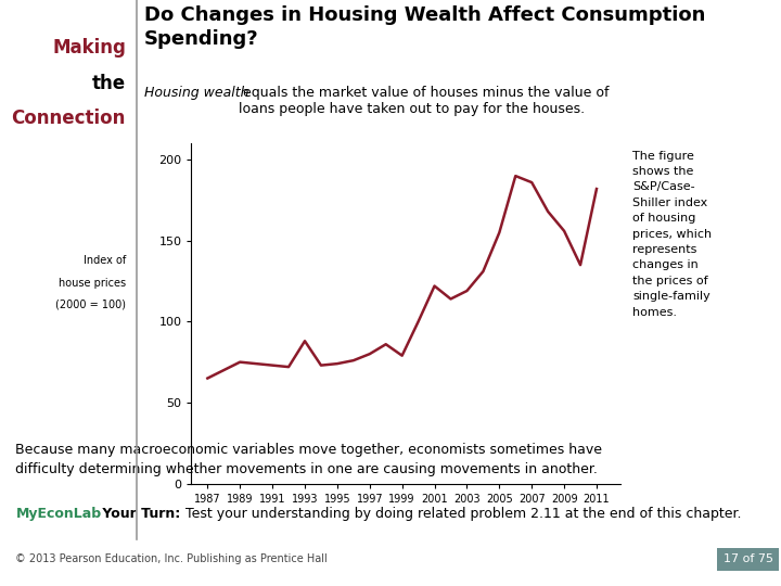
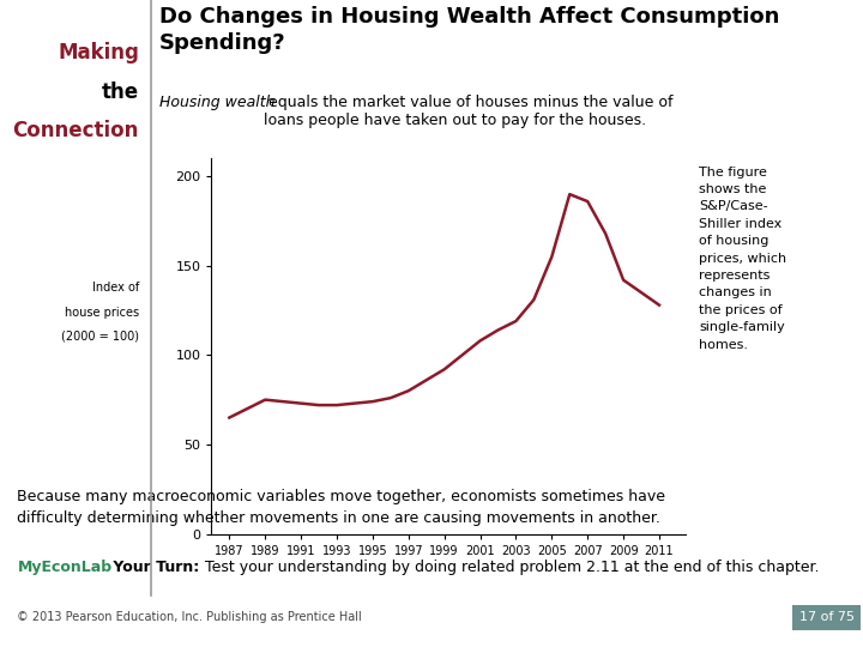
1993: 88 -> 72
1999: 79 -> 92
2001: 122 -> 108
2009: 156 -> 142
2011: 182 -> 128
